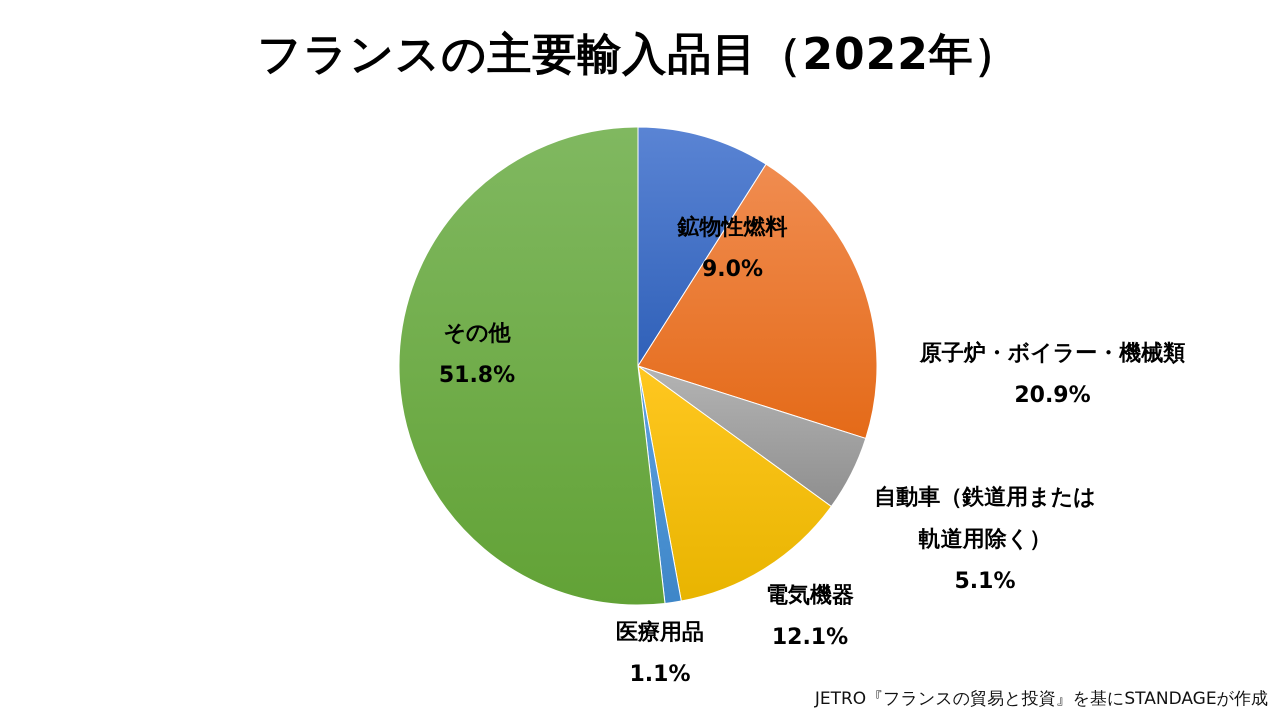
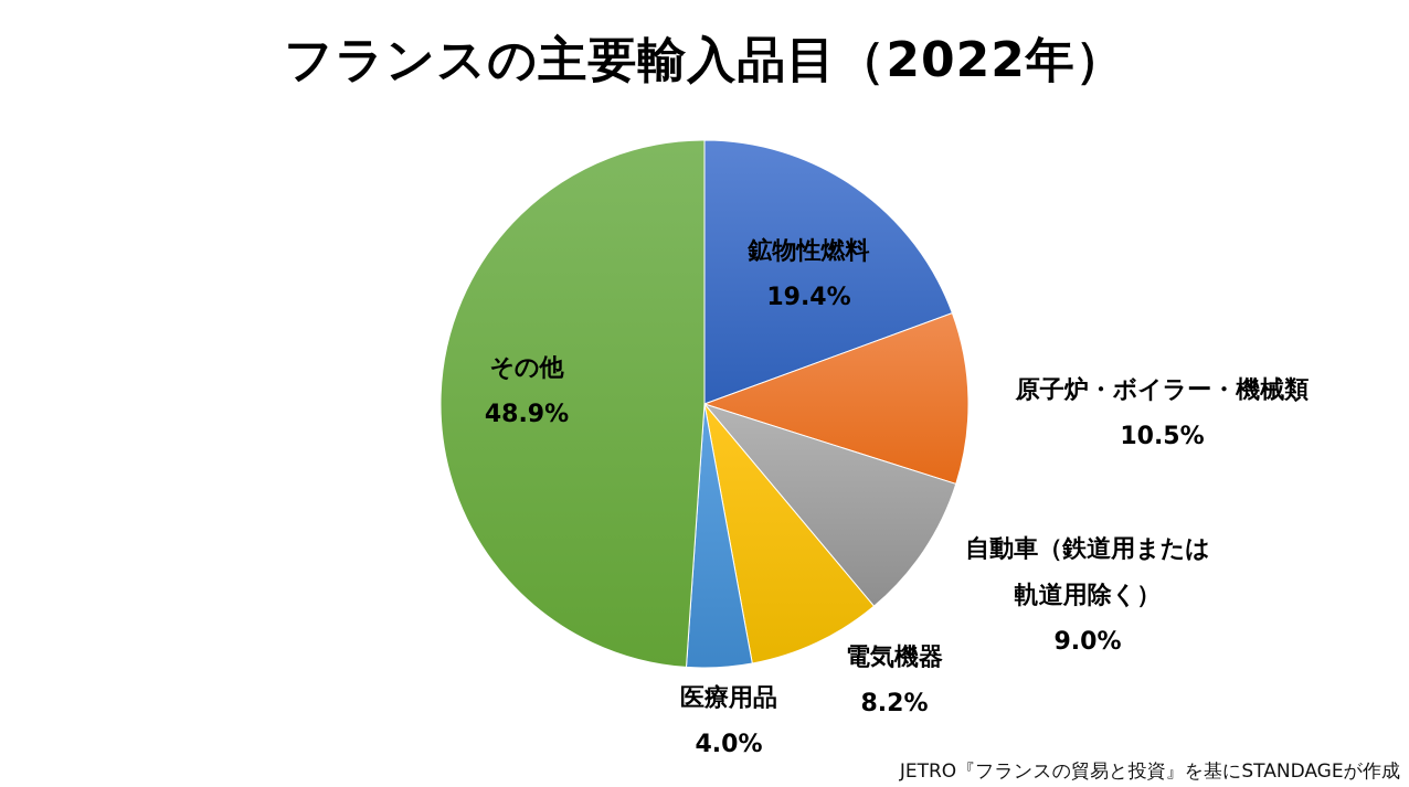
鉱物性燃料: 9.0% -> 19.4%
原子炉・ボイラー・機械類: 20.9% -> 10.5%
自動車（鉄道用または軌道用除く）: 5.1% -> 9.0%
電気機器: 12.1% -> 8.2%
医療用品: 1.1% -> 4.0%
その他: 51.8% -> 48.9%
